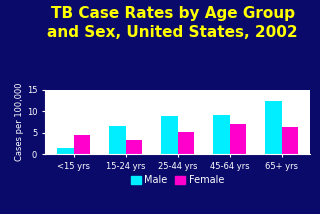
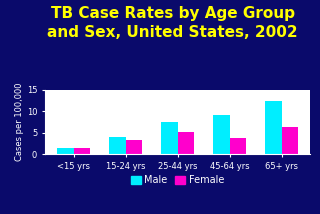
Female/<15 yrs: 4.5 -> 1.5
Male/15-24 yrs: 6.5 -> 4.1
Male/25-44 yrs: 9.0 -> 7.5
Female/45-64 yrs: 7.0 -> 3.8
